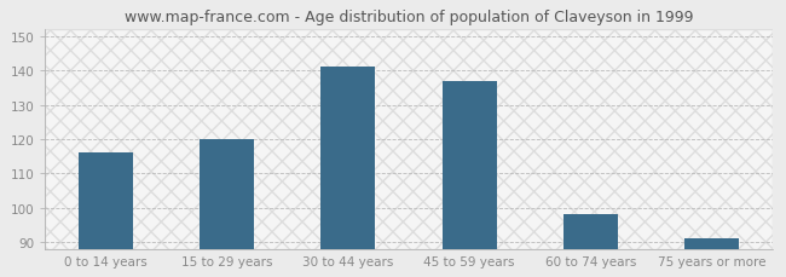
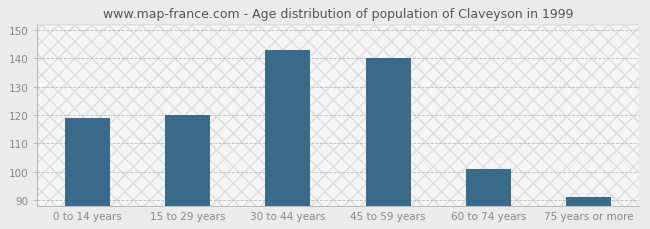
0 to 14 years: 116 -> 119
30 to 44 years: 141 -> 143
45 to 59 years: 137 -> 140
60 to 74 years: 98 -> 101
